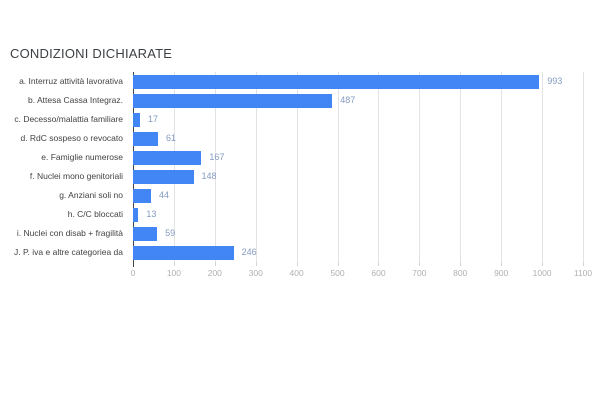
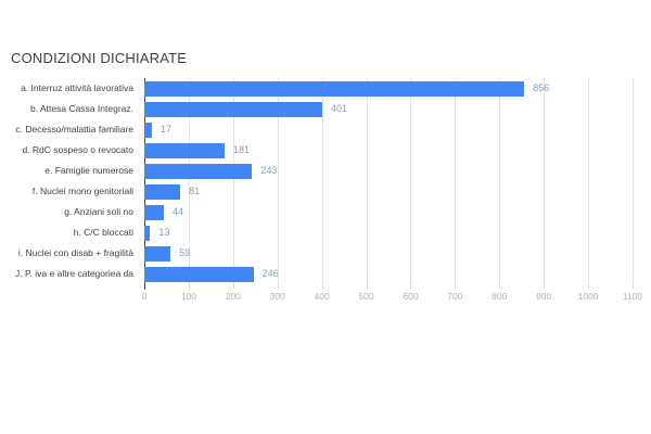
a. Interruz attività lavorativa: 993 -> 856
b. Attesa Cassa Integraz.: 487 -> 401
d. RdC sospeso o revocato: 61 -> 181
e. Famiglie numerose: 167 -> 243
f. Nuclei mono genitoriali: 148 -> 81
